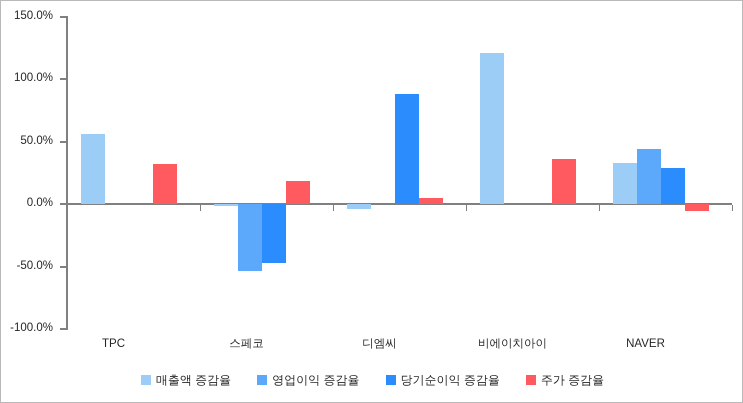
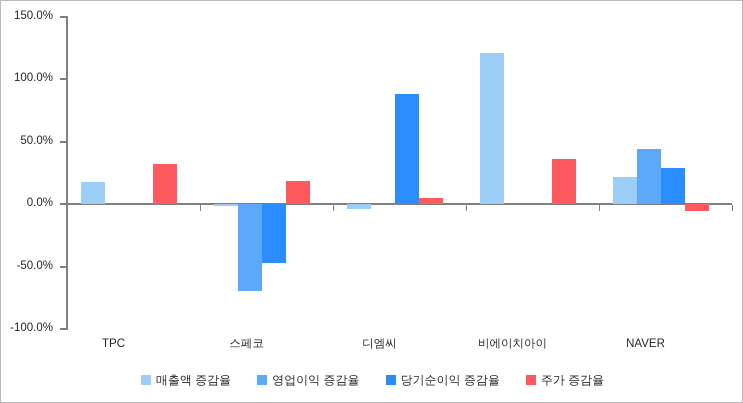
매출액 증감율/TPC: 56% -> 18%
영업이익 증감율/스페코: -54% -> -70%
매출액 증감율/NAVER: 33% -> 22%
